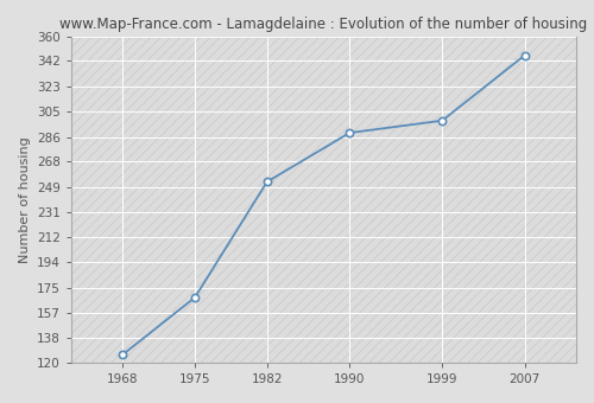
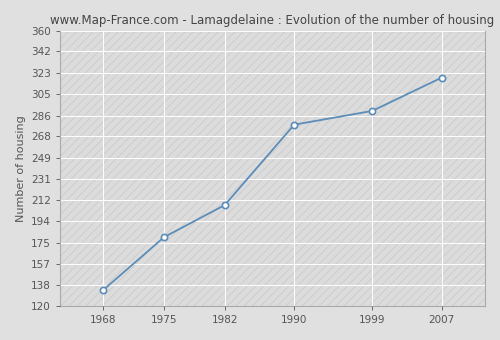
1968: 126 -> 134
1975: 168 -> 180
1982: 253 -> 208
1990: 289 -> 278
1999: 298 -> 290
2007: 346 -> 319
